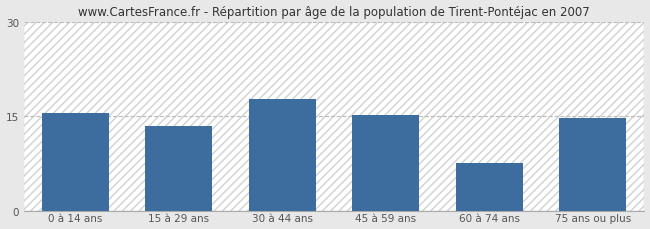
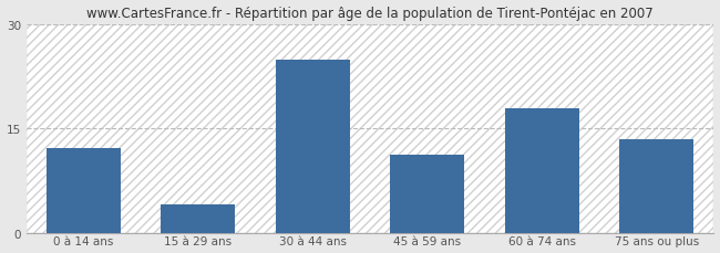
0 à 14 ans: 15.5 -> 12.2
15 à 29 ans: 13.5 -> 4.0
30 à 44 ans: 17.7 -> 24.8
45 à 59 ans: 15.1 -> 11.2
60 à 74 ans: 7.5 -> 17.8
75 ans ou plus: 14.7 -> 13.4
